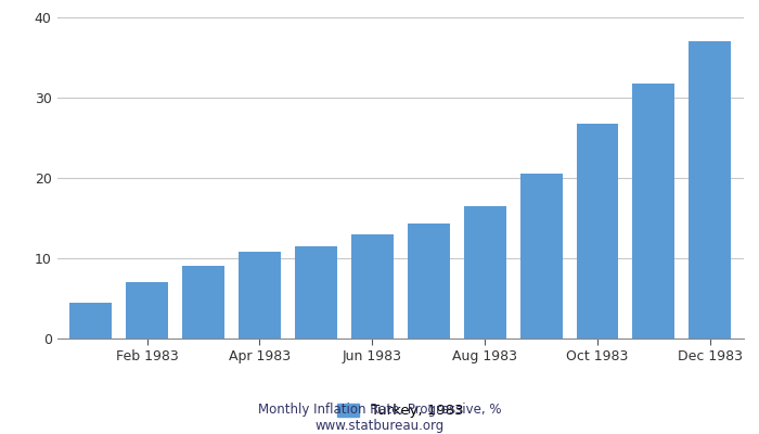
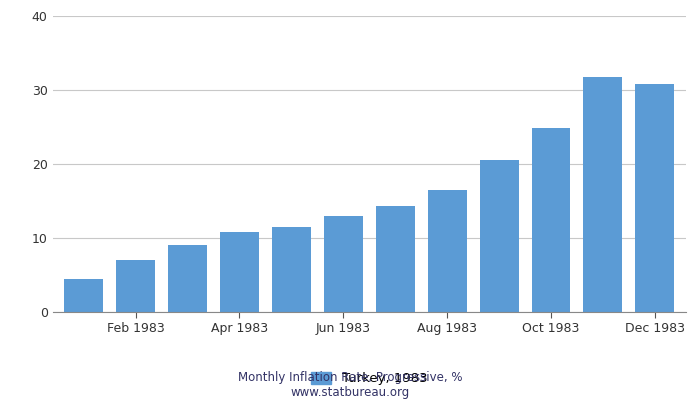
Oct 1983: 26.7 -> 24.8
Dec 1983: 37.0 -> 30.8
